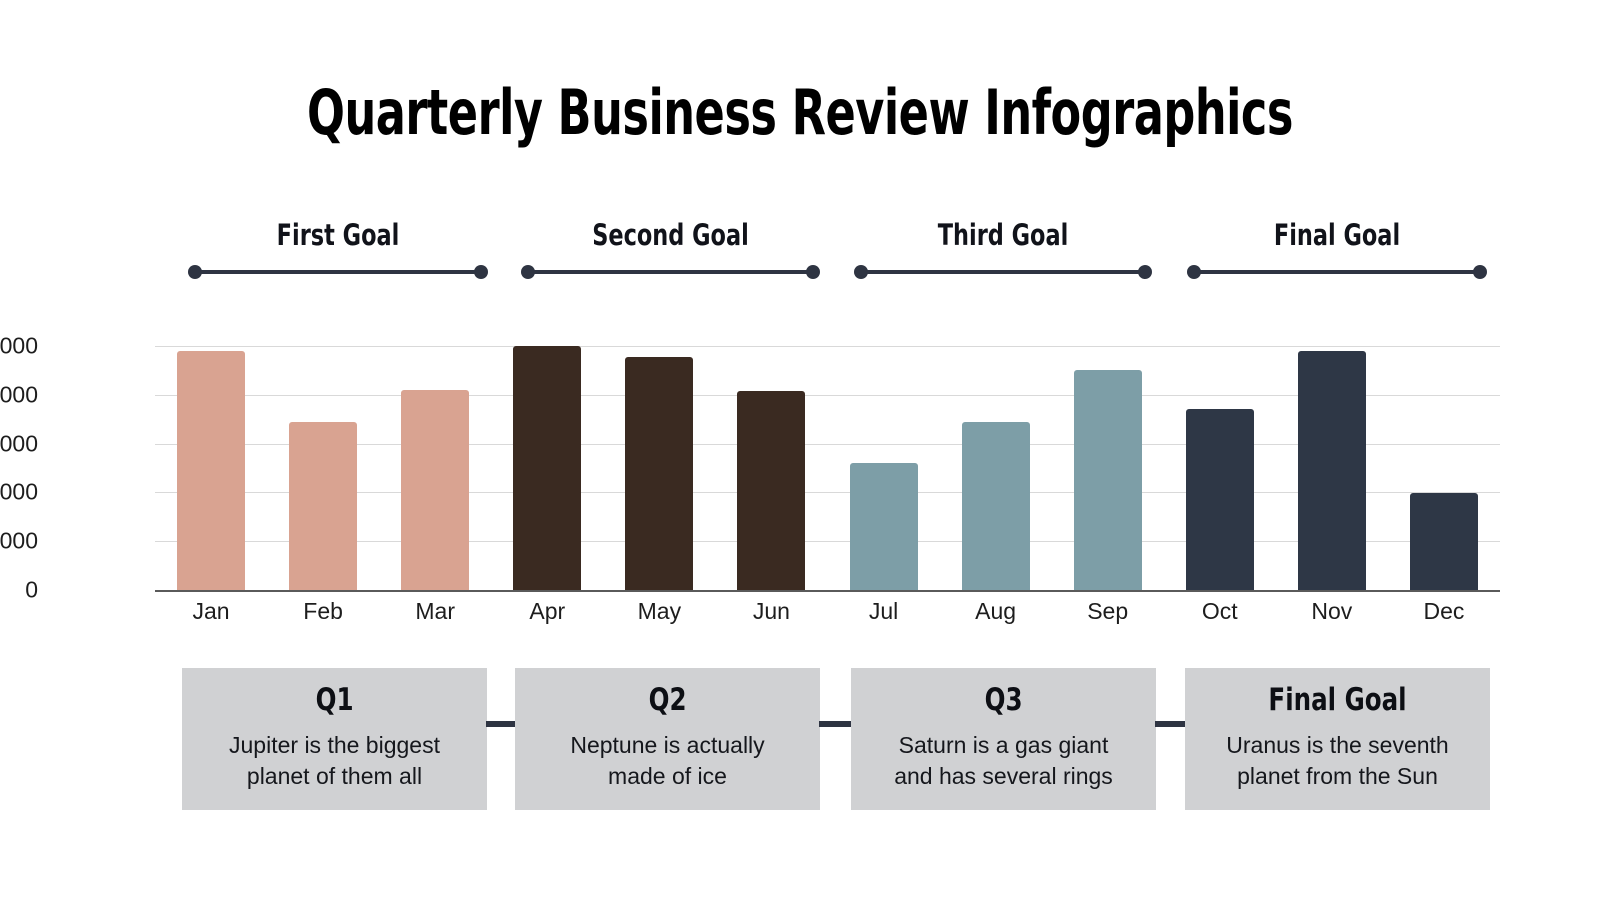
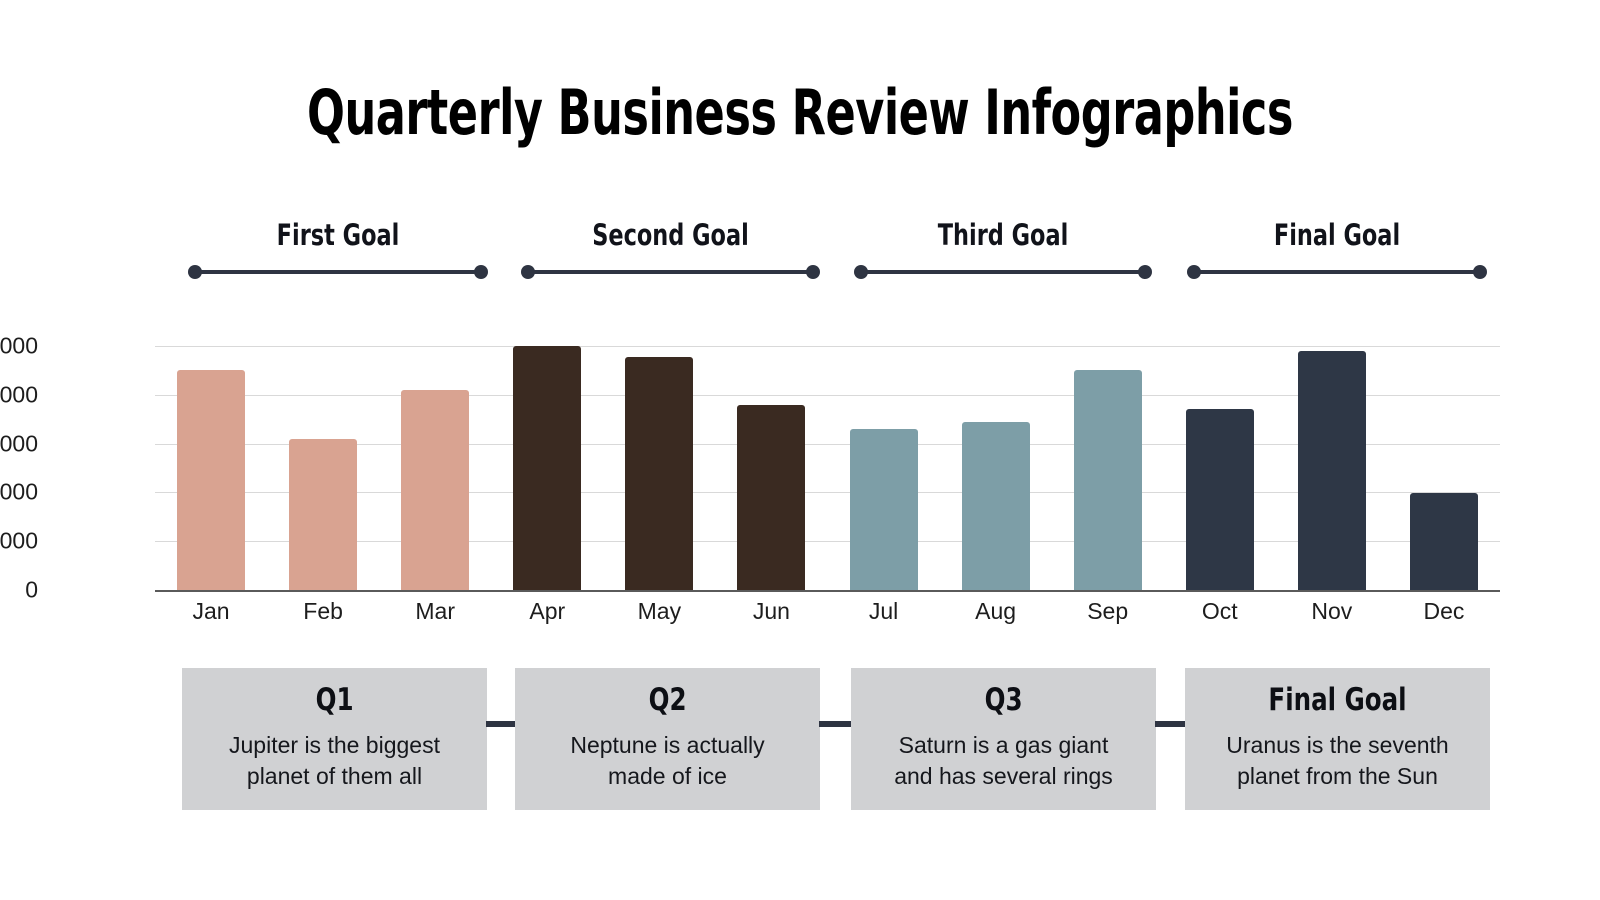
Jan: 49000 -> 45000
Feb: 34000 -> 31000
Jun: 41000 -> 38000
Jul: 26000 -> 33000
